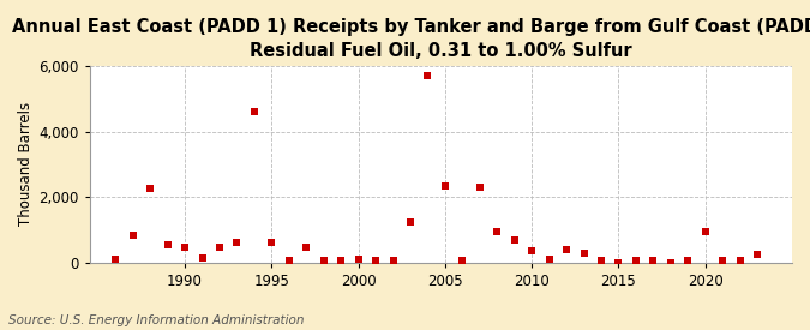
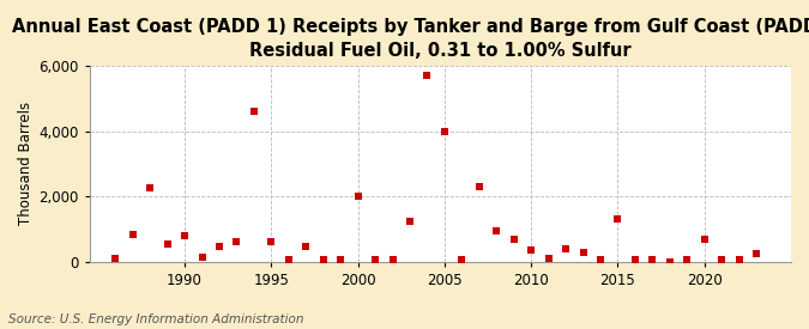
1990: 450 -> 800
2000: 100 -> 2,000
2005: 2,350 -> 4,000
2015: 0 -> 1,300
2020: 950 -> 700
